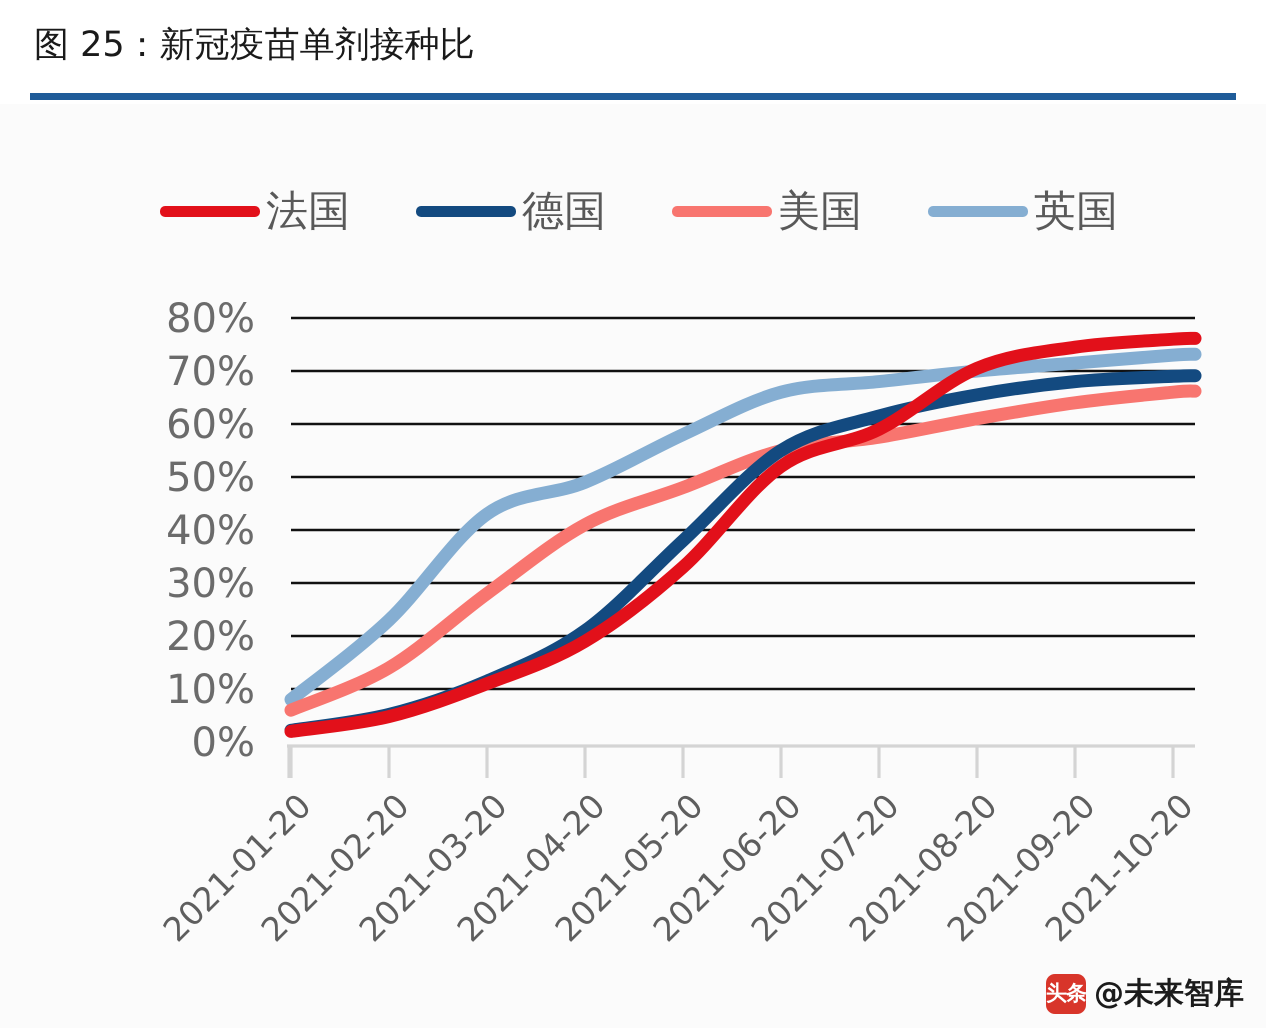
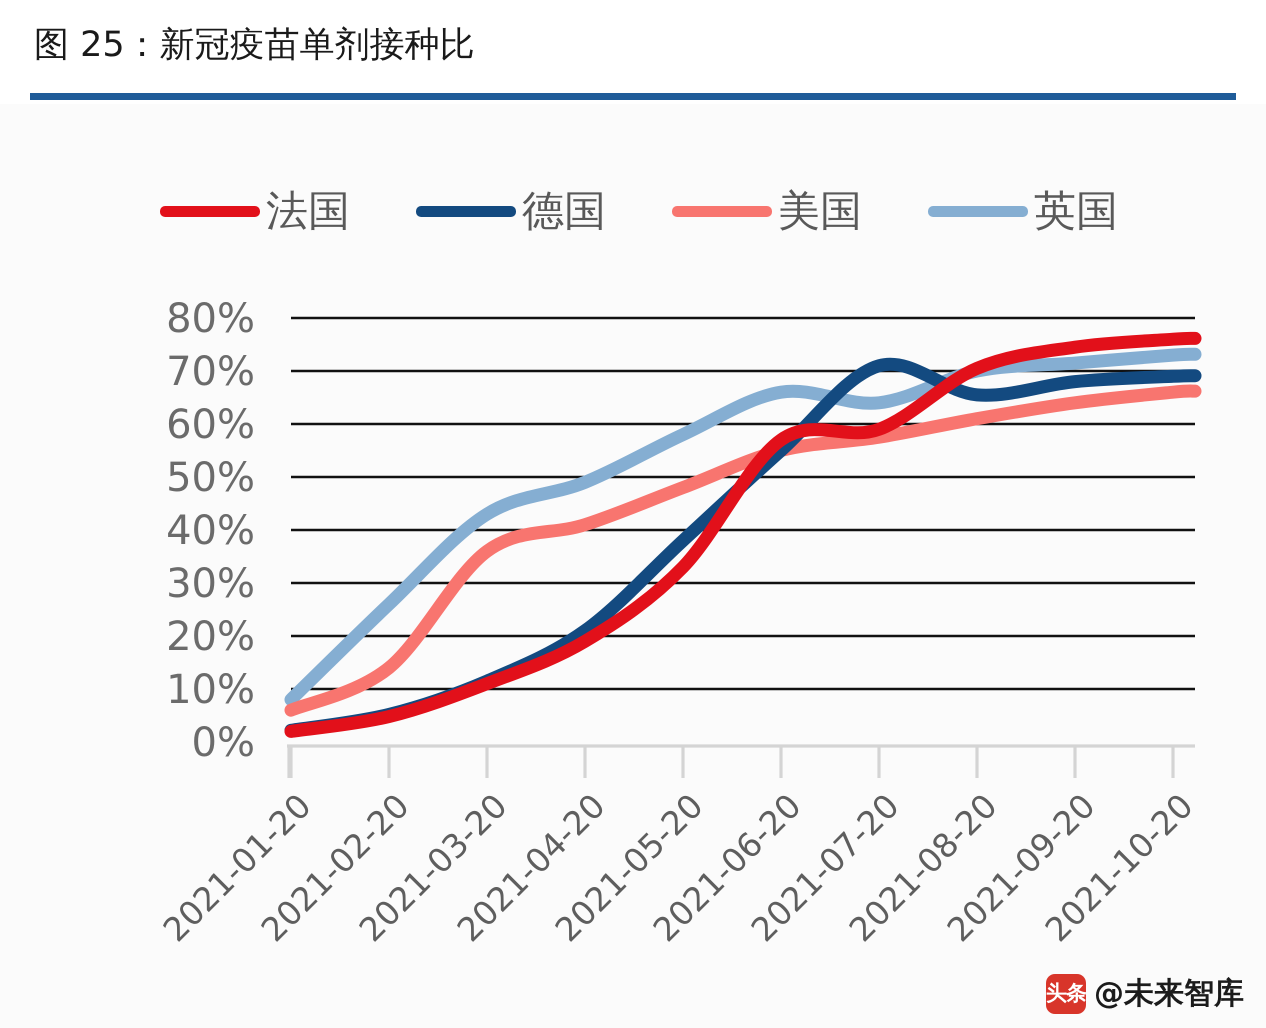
英国/2021-02-20: 23% -> 26%
美国/2021-03-20: 28% -> 36%
法国/2021-06-20: 52% -> 57%
德国/2021-07-20: 62% -> 71%
英国/2021-07-20: 68% -> 64%
